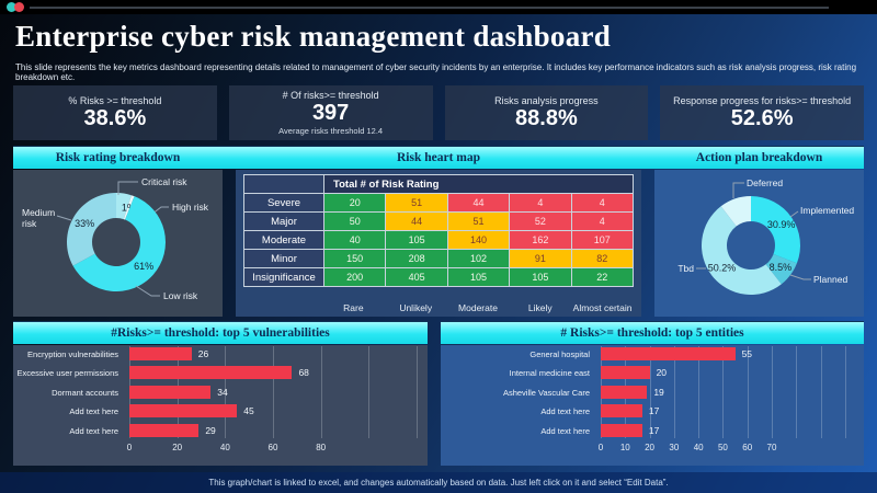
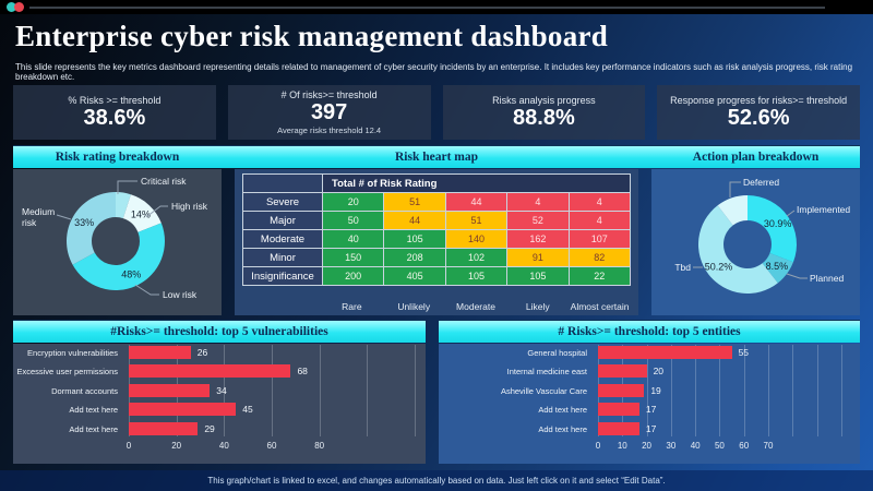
Risk rating breakdown/High risk: 1% -> 14%
Risk rating breakdown/Low risk: 61% -> 48%
